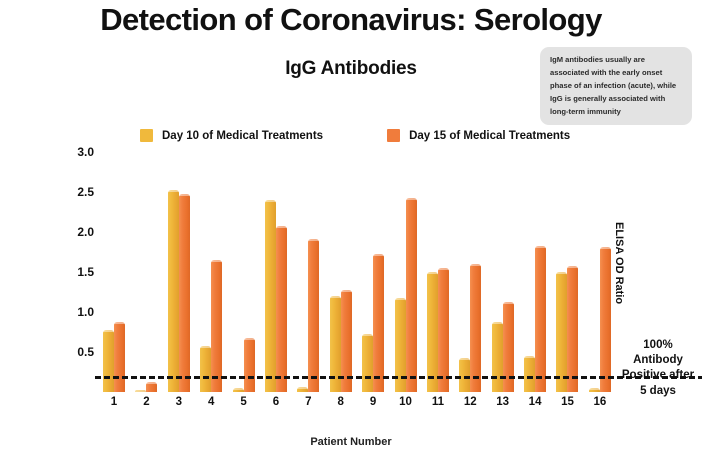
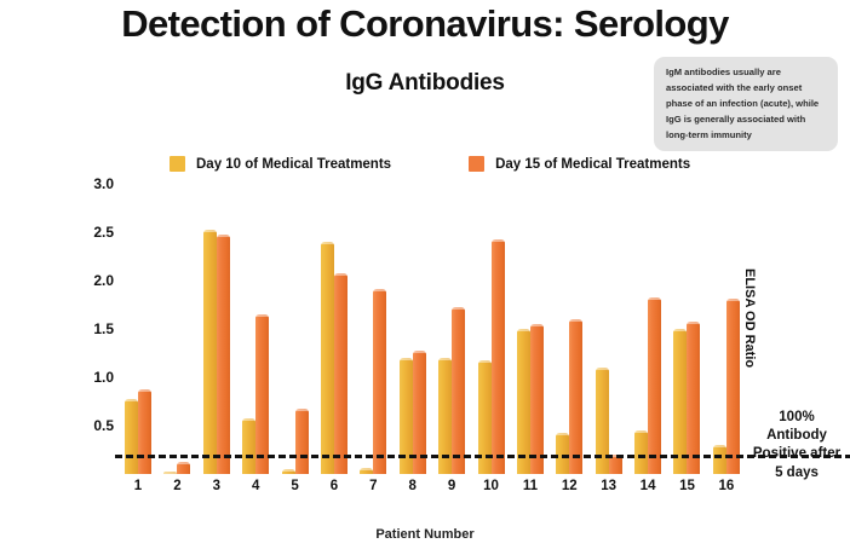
Day 10 of Medical Treatments/9: 0.7 -> 1.2
Day 10 of Medical Treatments/13: 0.9 -> 1.1
Day 15 of Medical Treatments/13: 1.1 -> 0.2
Day 10 of Medical Treatments/16: 0.1 -> 0.3
